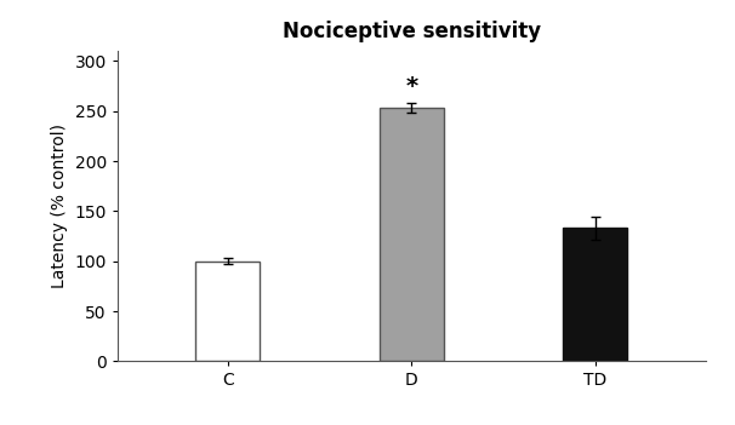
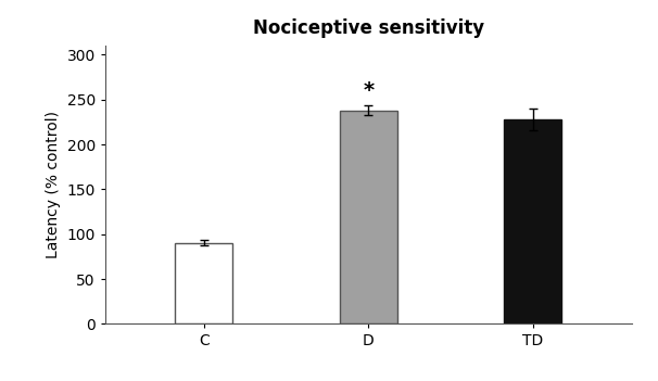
C: 100 -> 90
D: 253 -> 238
TD: 133 -> 228
